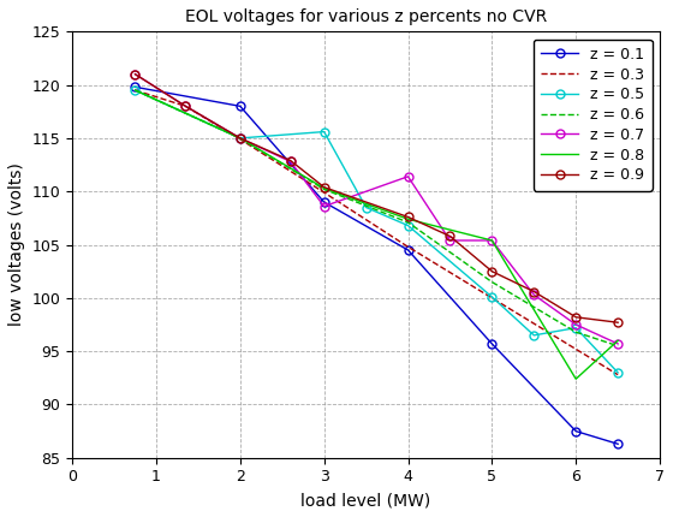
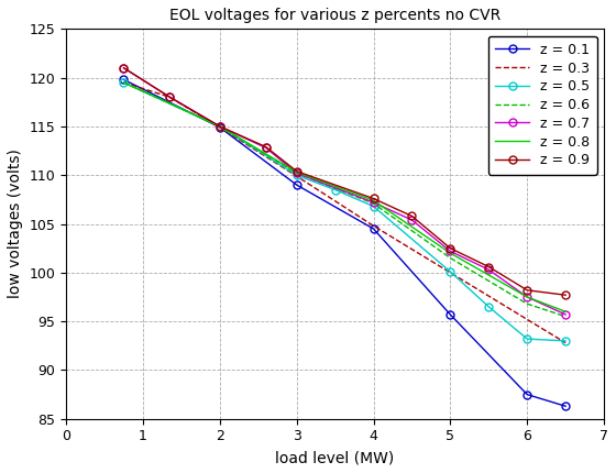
z = 0.1/2: 118.0 -> 114.9
z = 0.5/3: 115.6 -> 110.0
z = 0.7/3: 108.6 -> 110.2
z = 0.7/4: 111.4 -> 107.2
z = 0.7/5: 105.4 -> 102.2
z = 0.8/5: 105.4 -> 102.0
z = 0.5/6: 97.2 -> 93.2
z = 0.8/6: 92.4 -> 97.5
